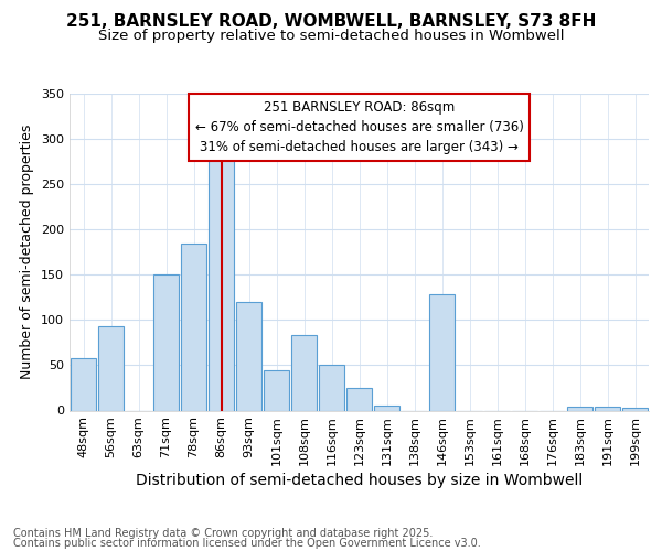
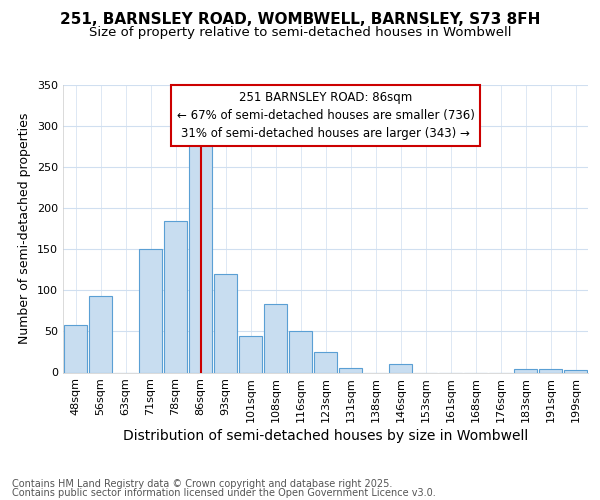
146sqm: 128 -> 10
